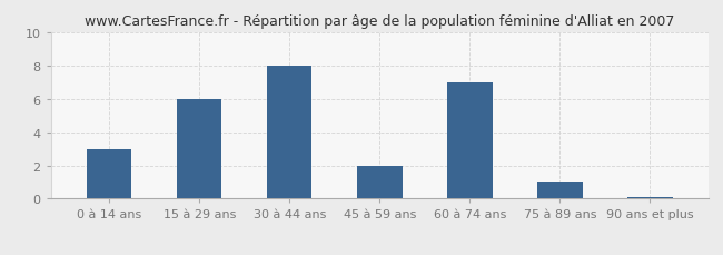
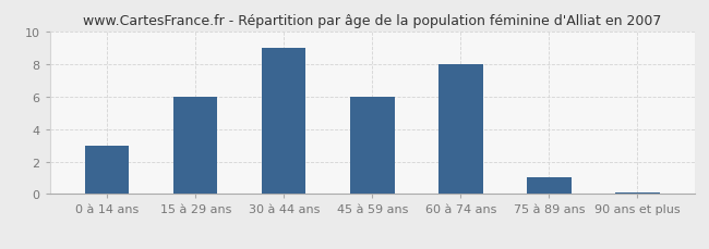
30 à 44 ans: 8.0 -> 9.0
45 à 59 ans: 2.0 -> 6.0
60 à 74 ans: 7.0 -> 8.0
